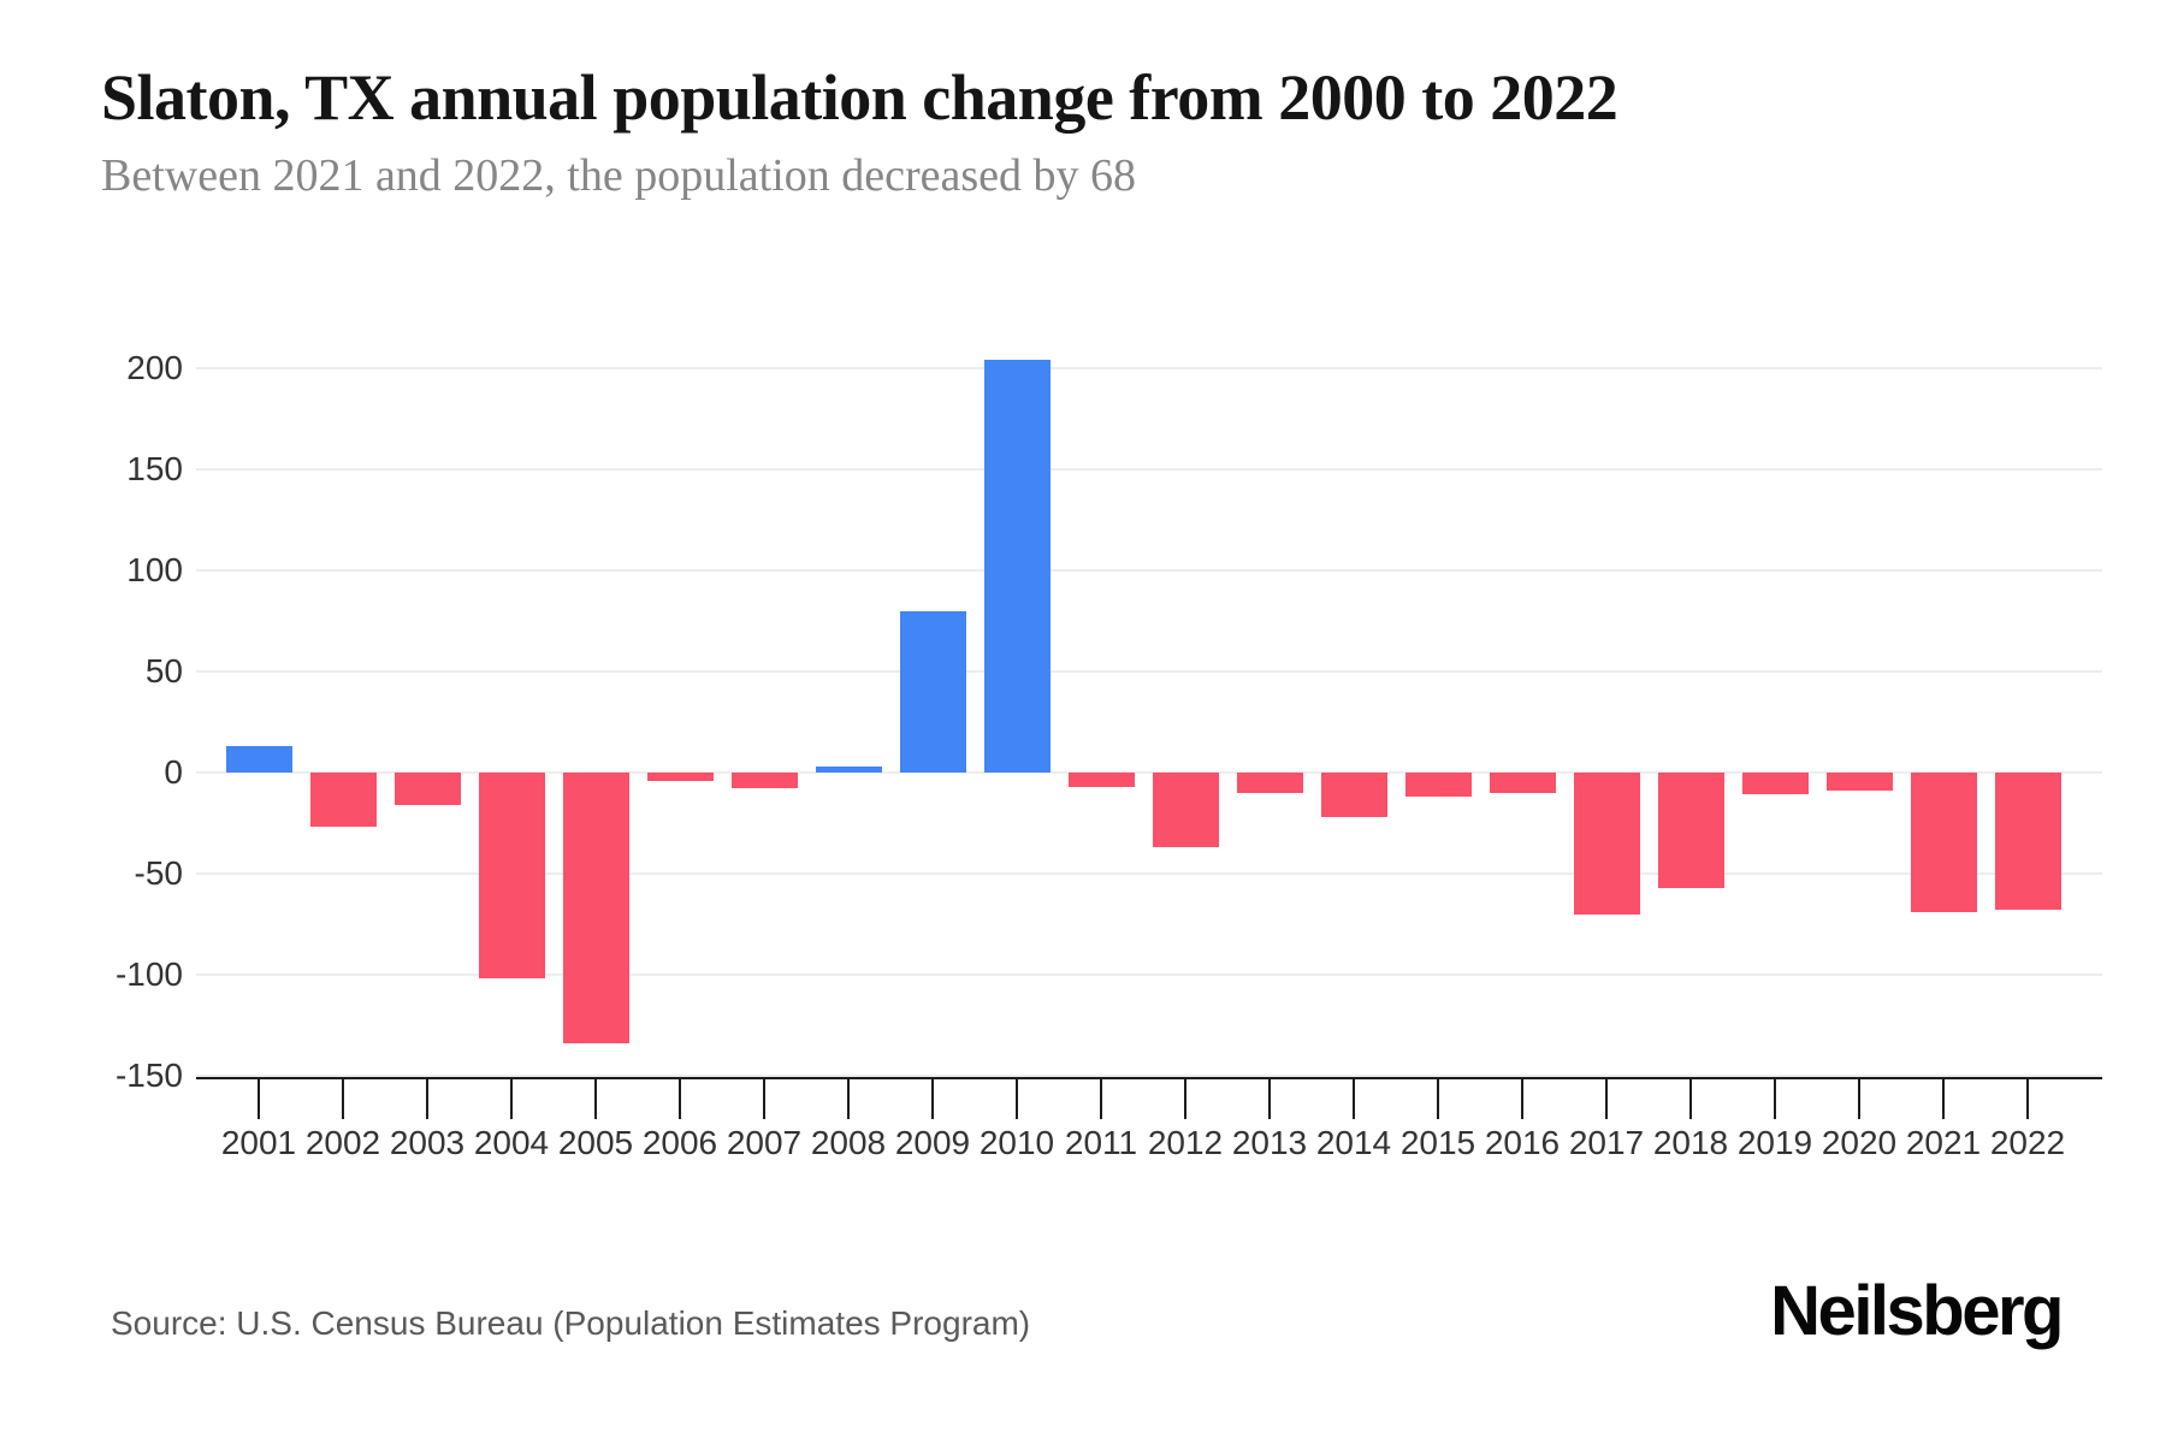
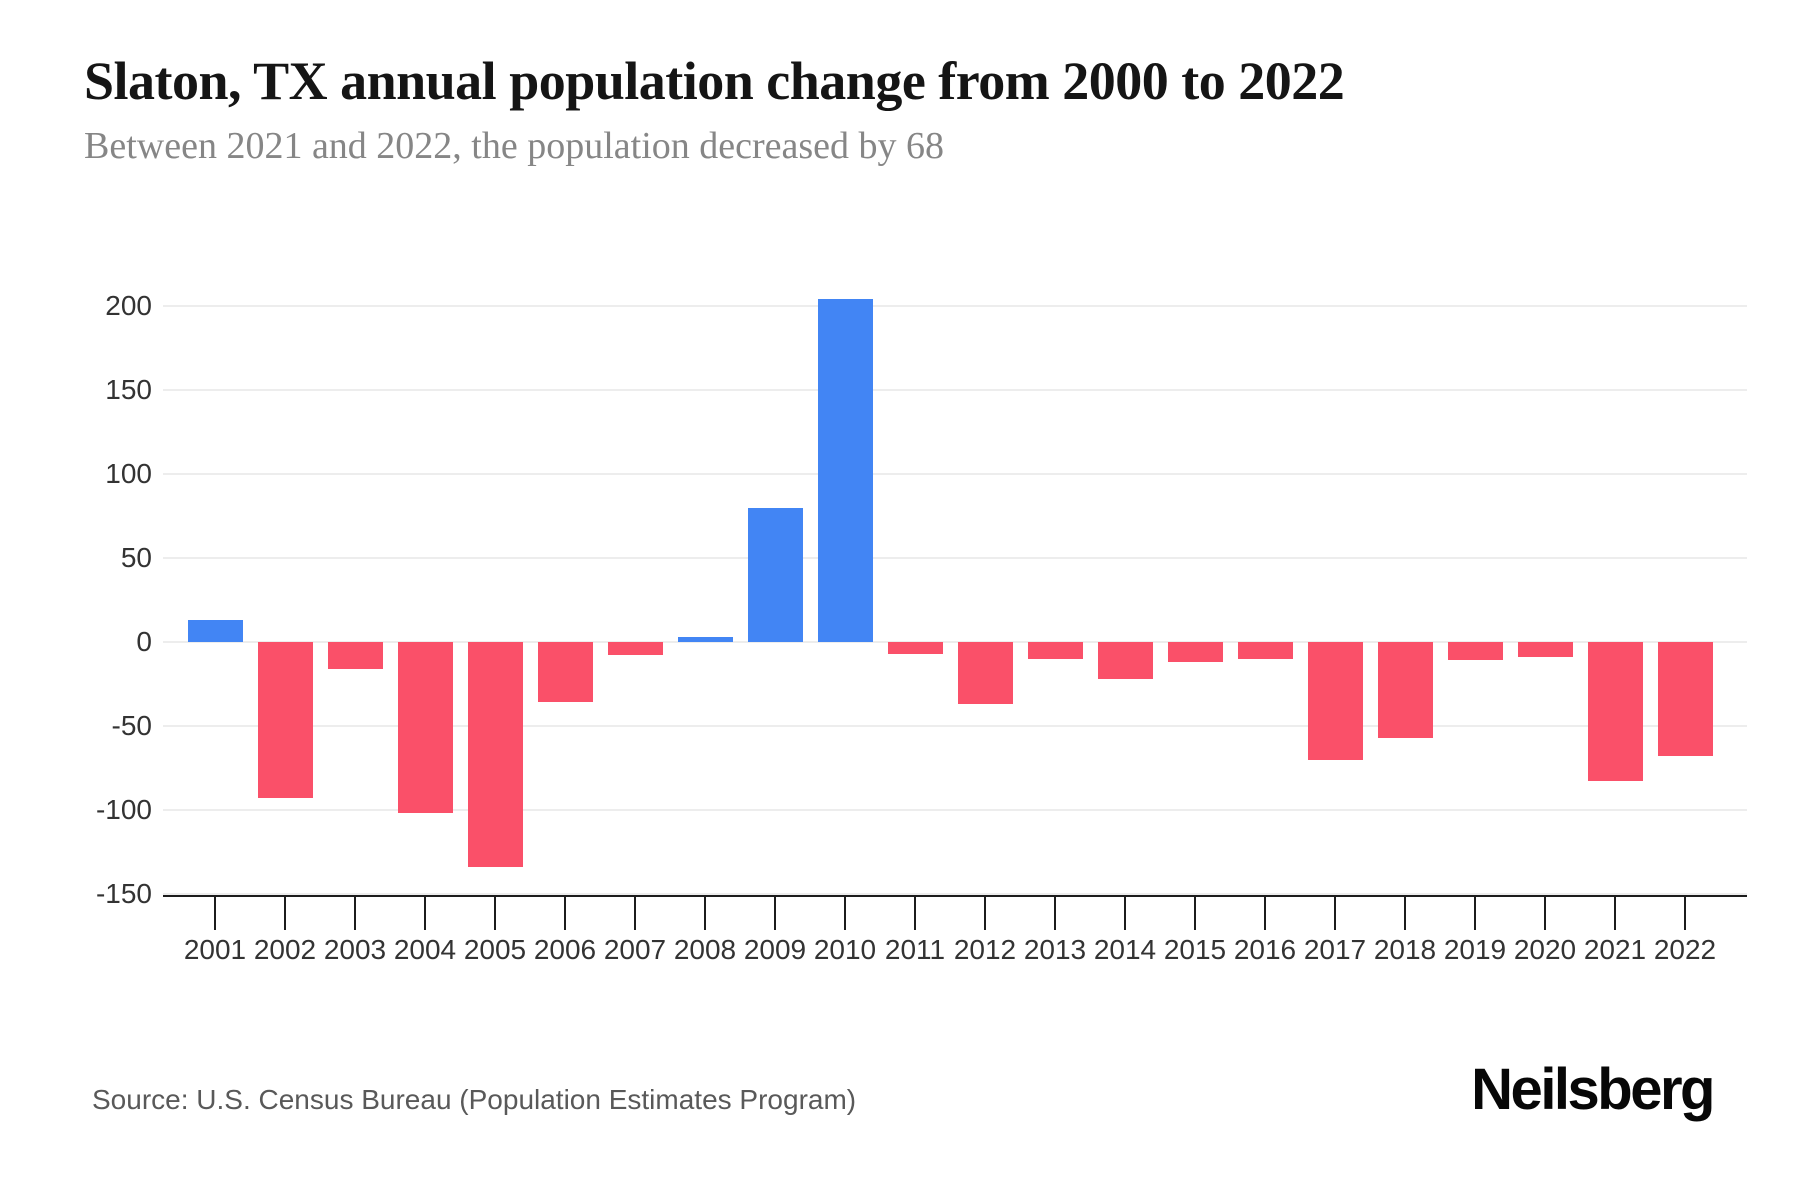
2002: -27 -> -93
2006: -4 -> -36
2021: -69 -> -83
